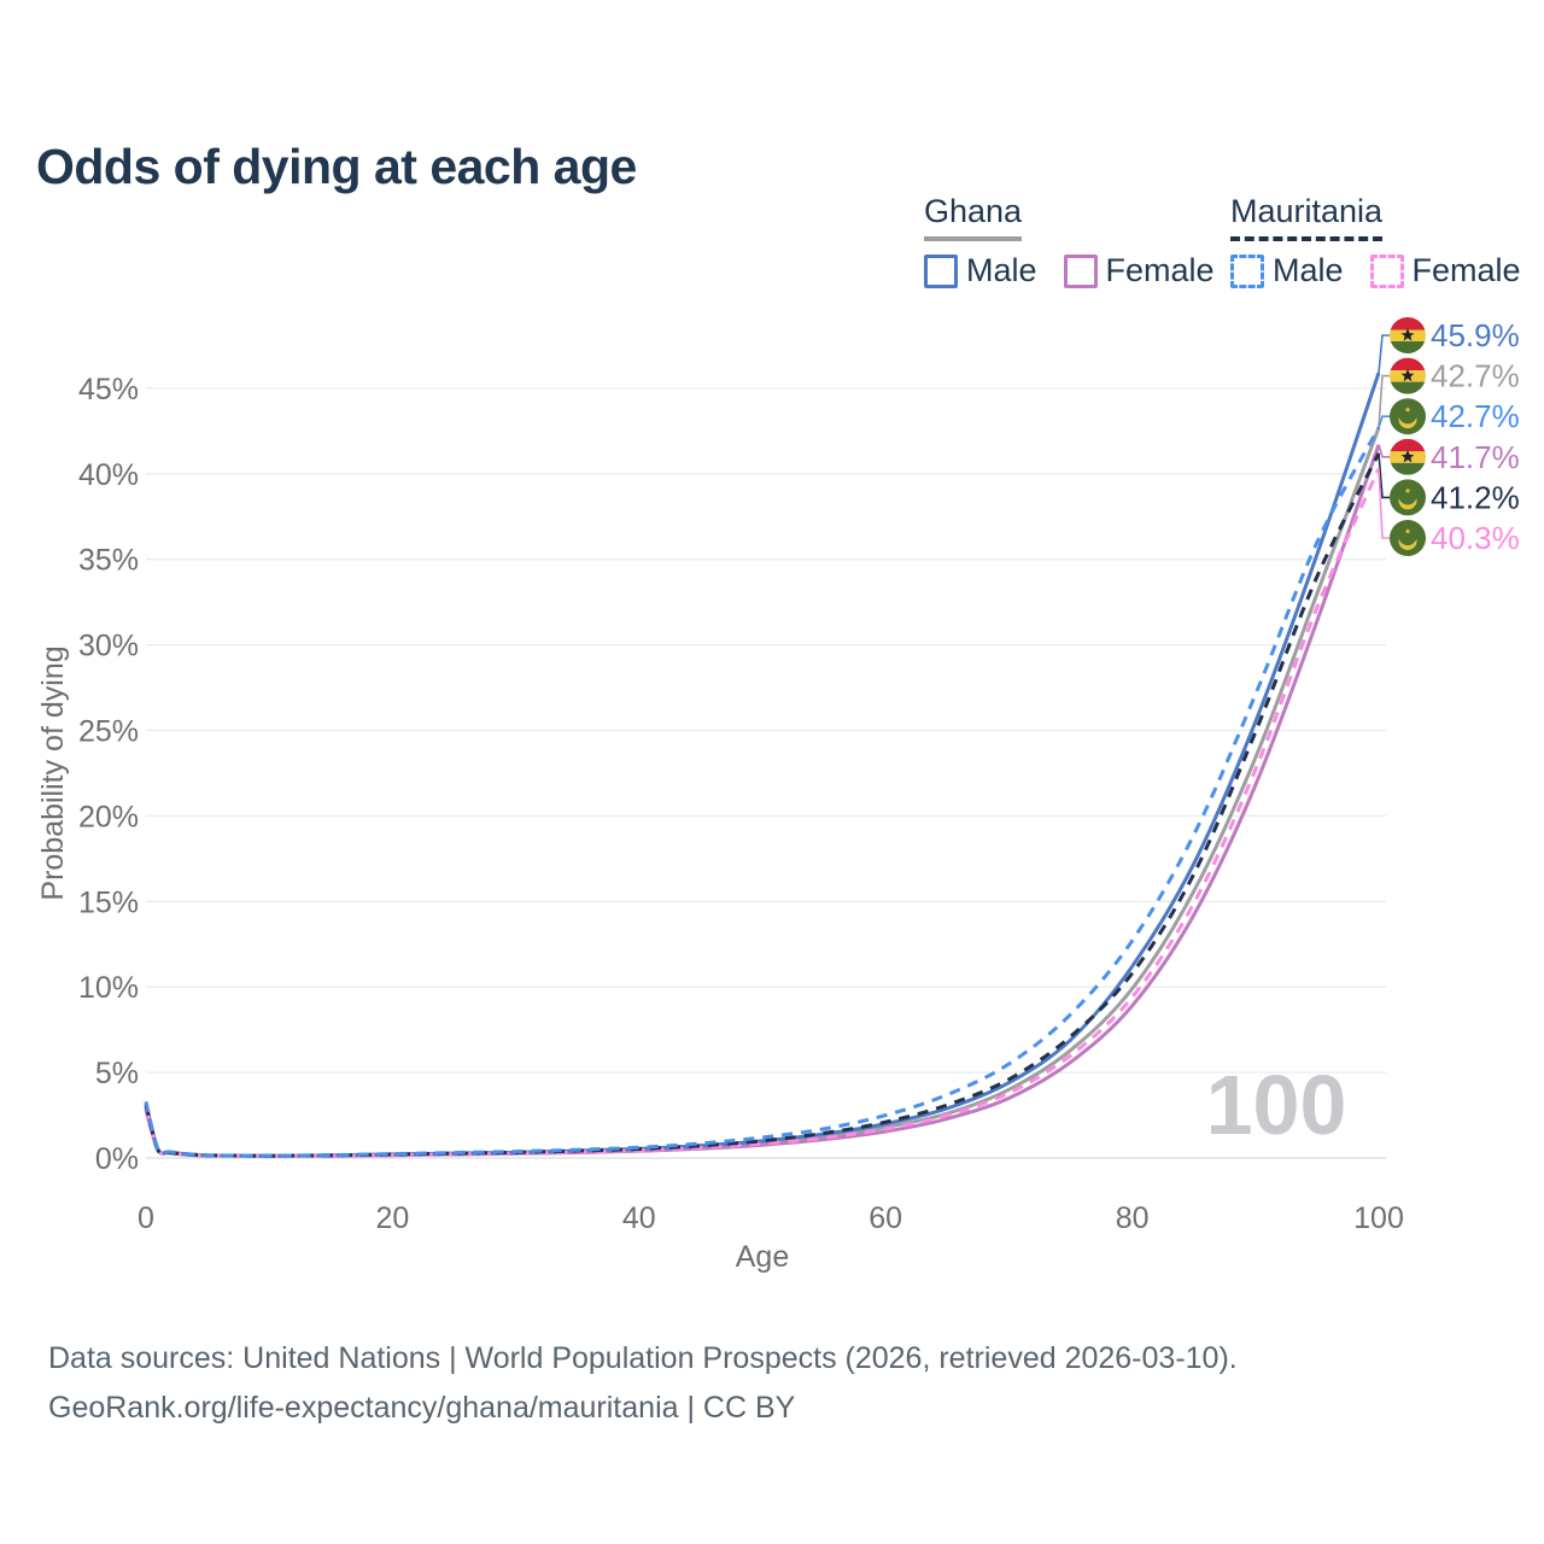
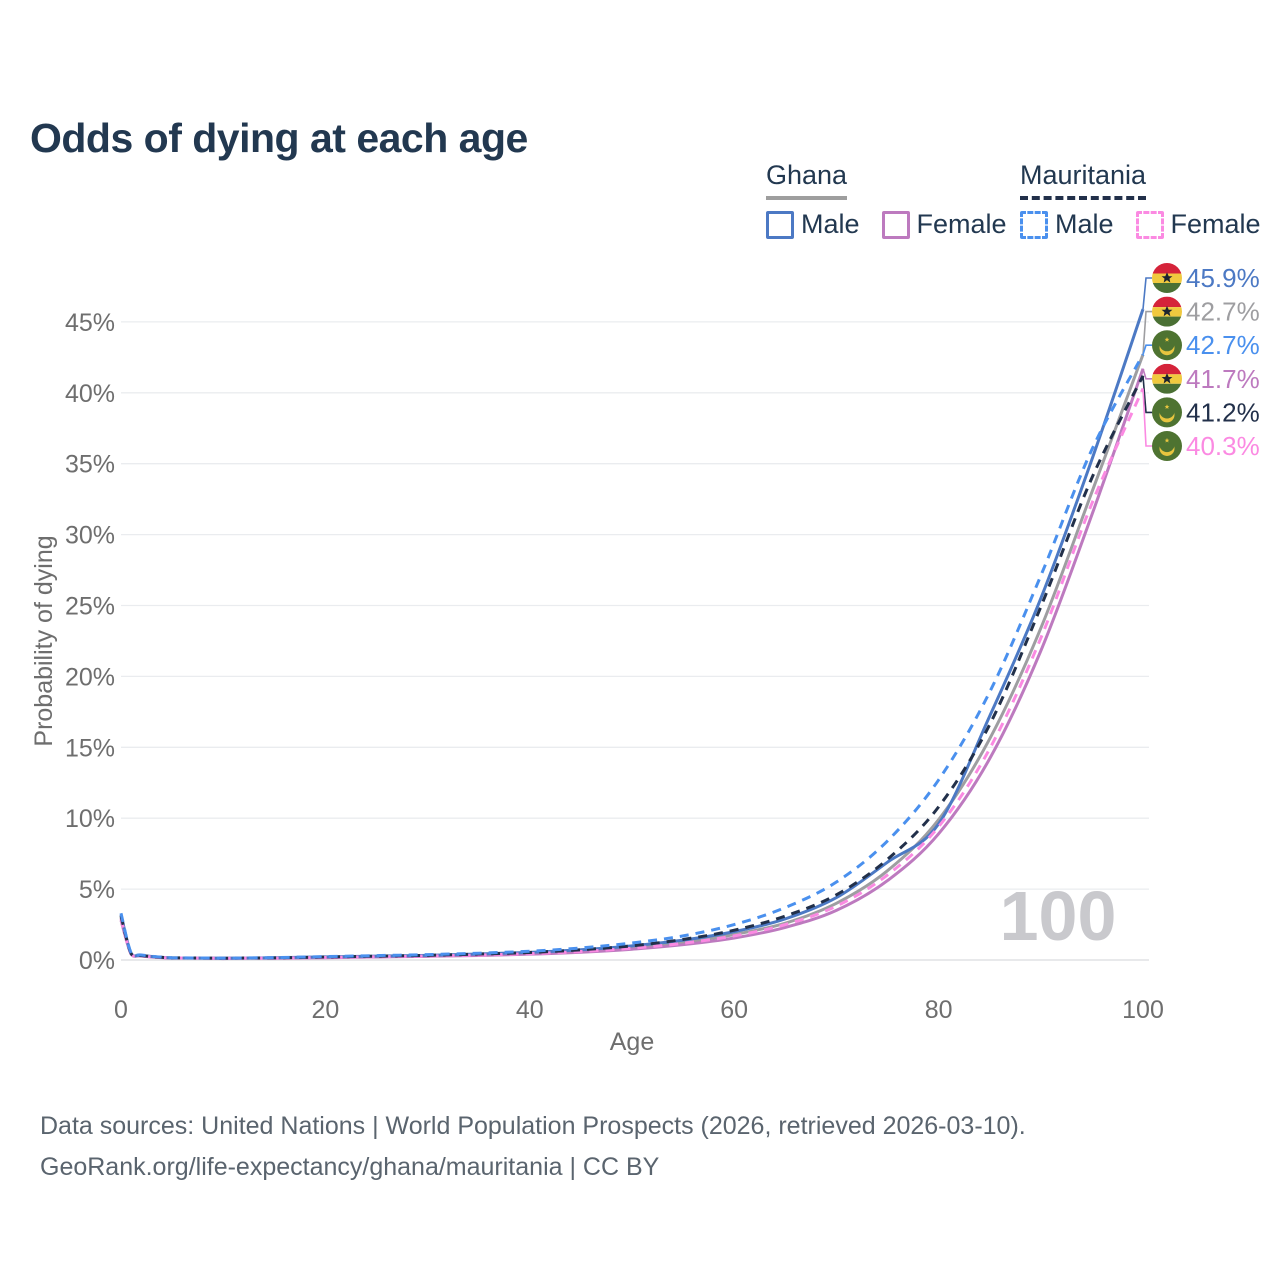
Ghana Male/80: 11.2% -> 9.6%
